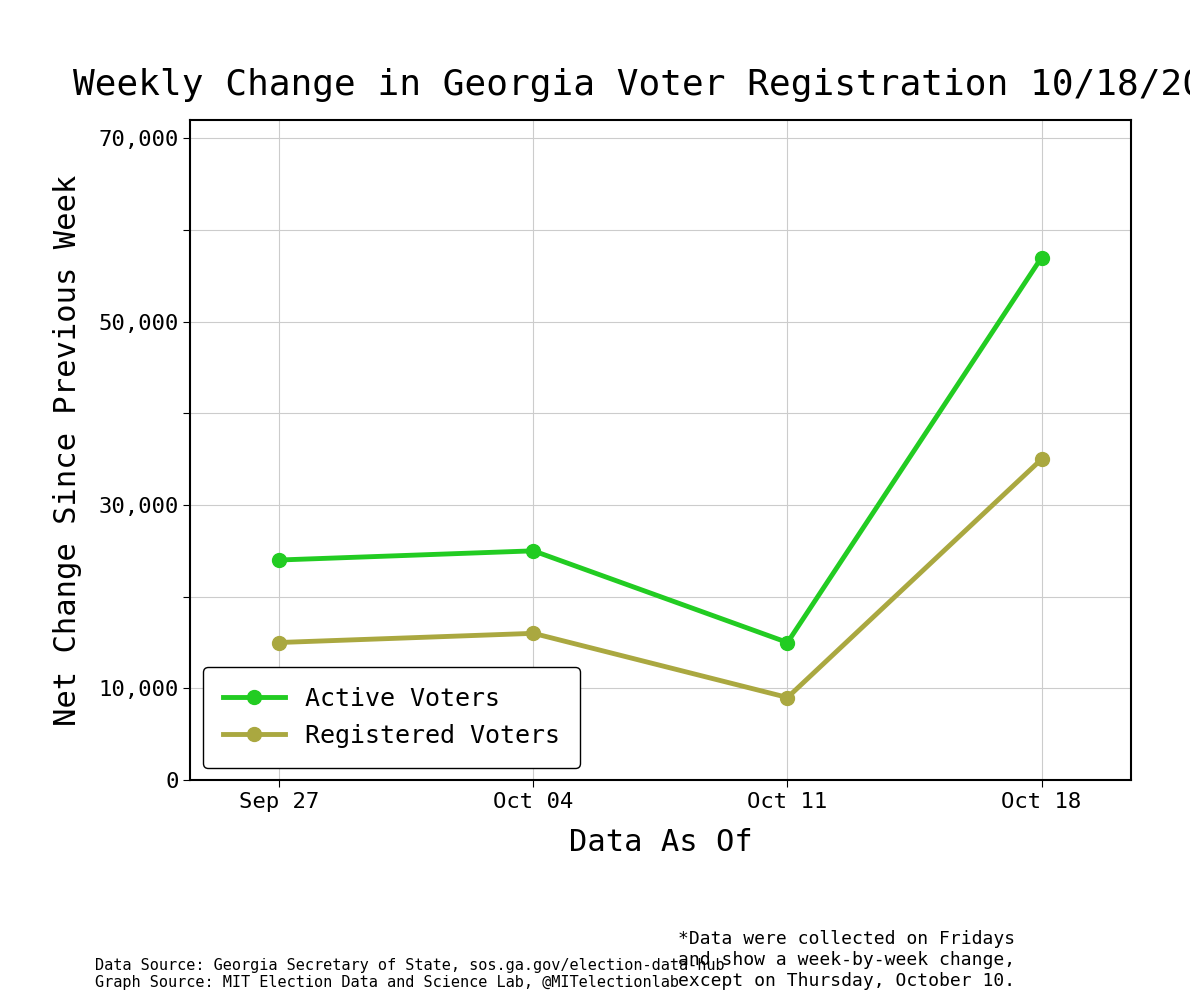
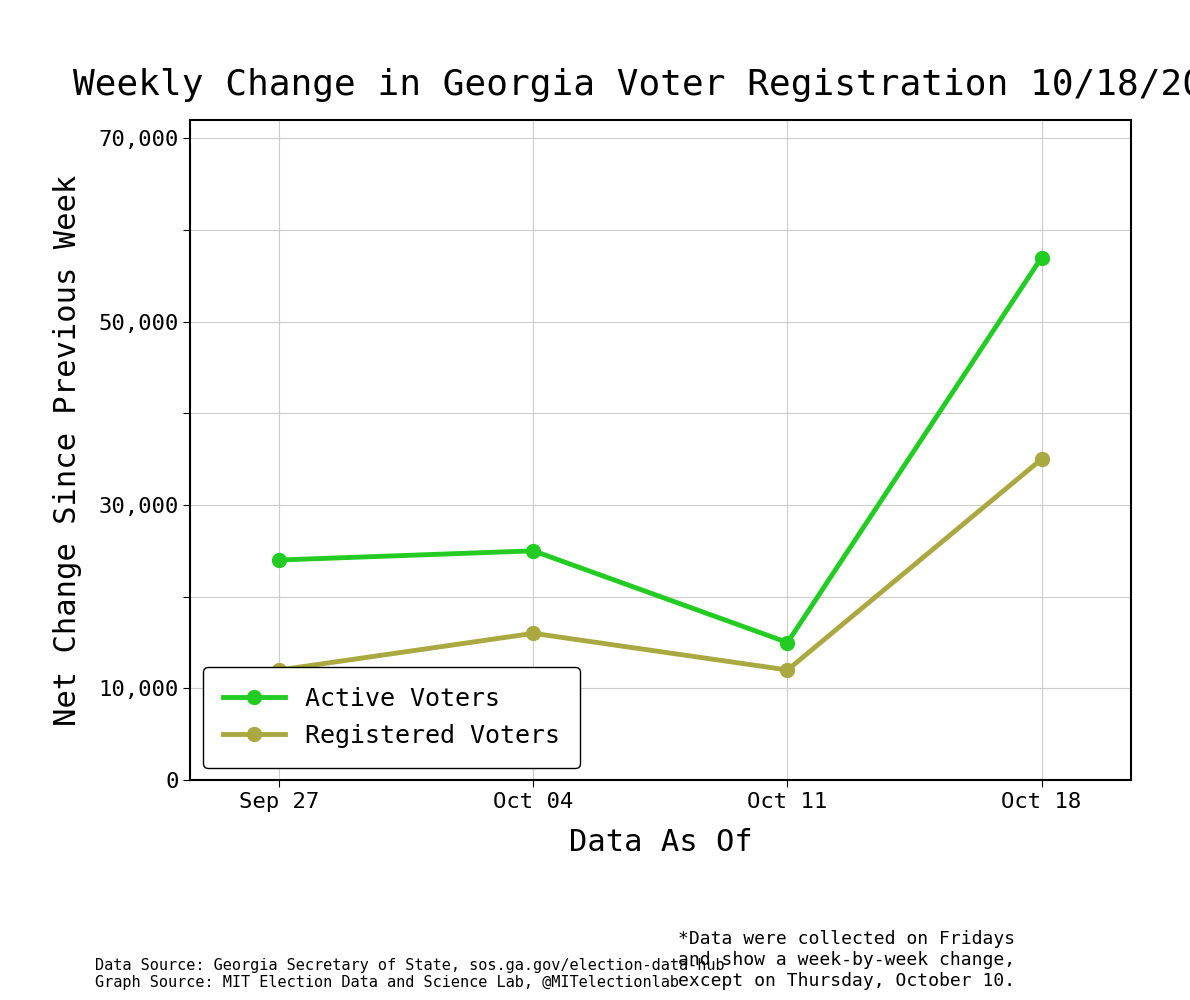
Registered Voters/Sep 27: 15,000 -> 12,000
Registered Voters/Oct 11: 9,000 -> 12,000
